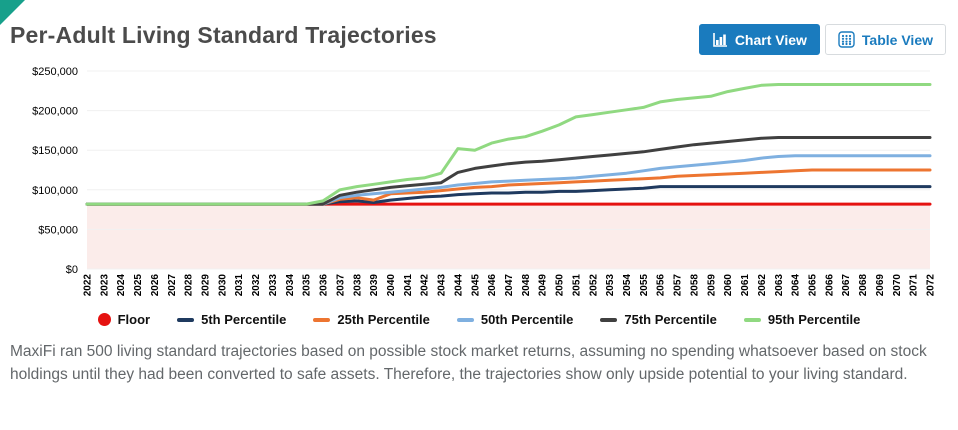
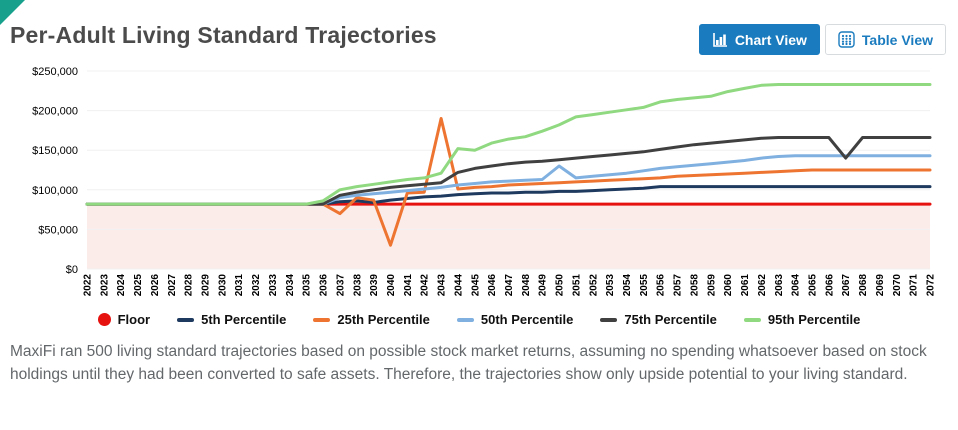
25th Percentile/2037: $90000 -> $70000
25th Percentile/2040: $100000 -> $30000
25th Percentile/2043: $100000 -> $190000
50th Percentile/2050: $110000 -> $130000
75th Percentile/2067: $170000 -> $140000
